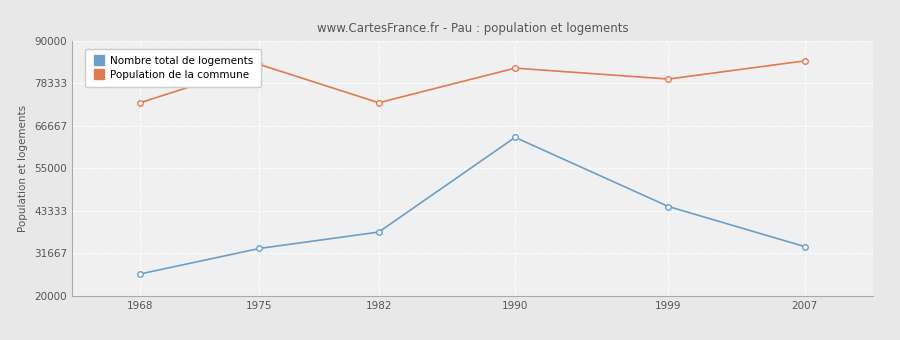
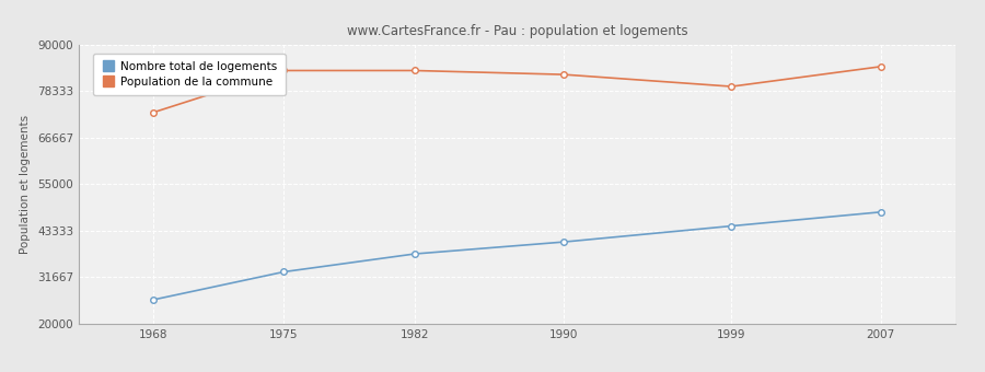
Population de la commune/1982: 73000 -> 83500
Nombre total de logements/1990: 63500 -> 40500
Nombre total de logements/2007: 33500 -> 48000
